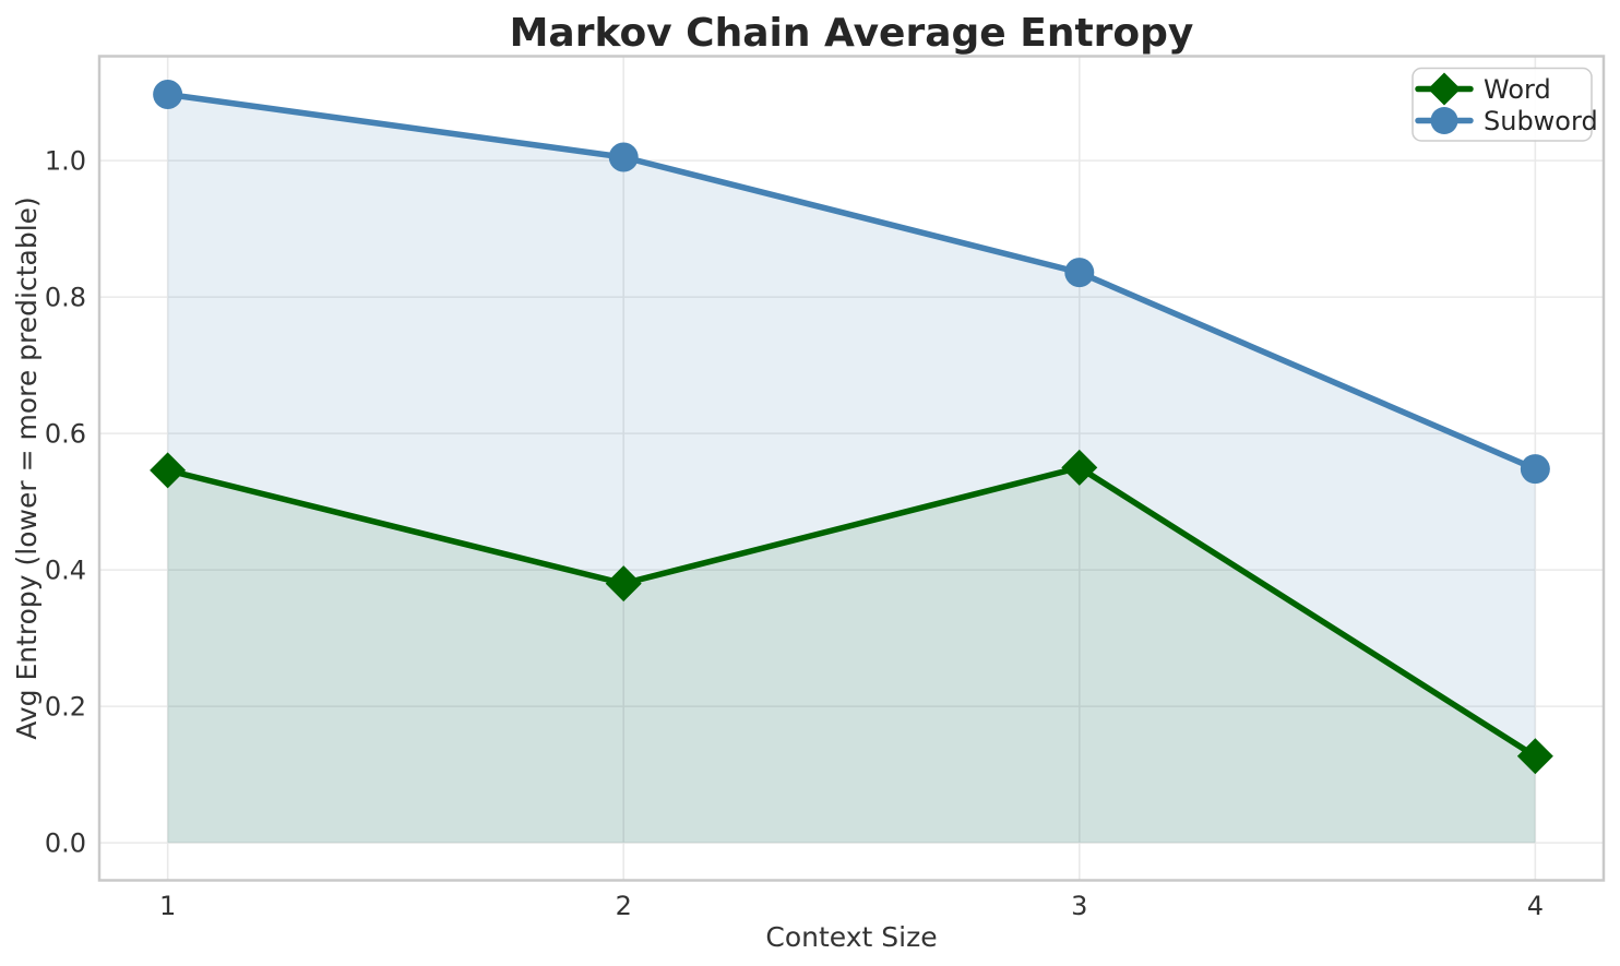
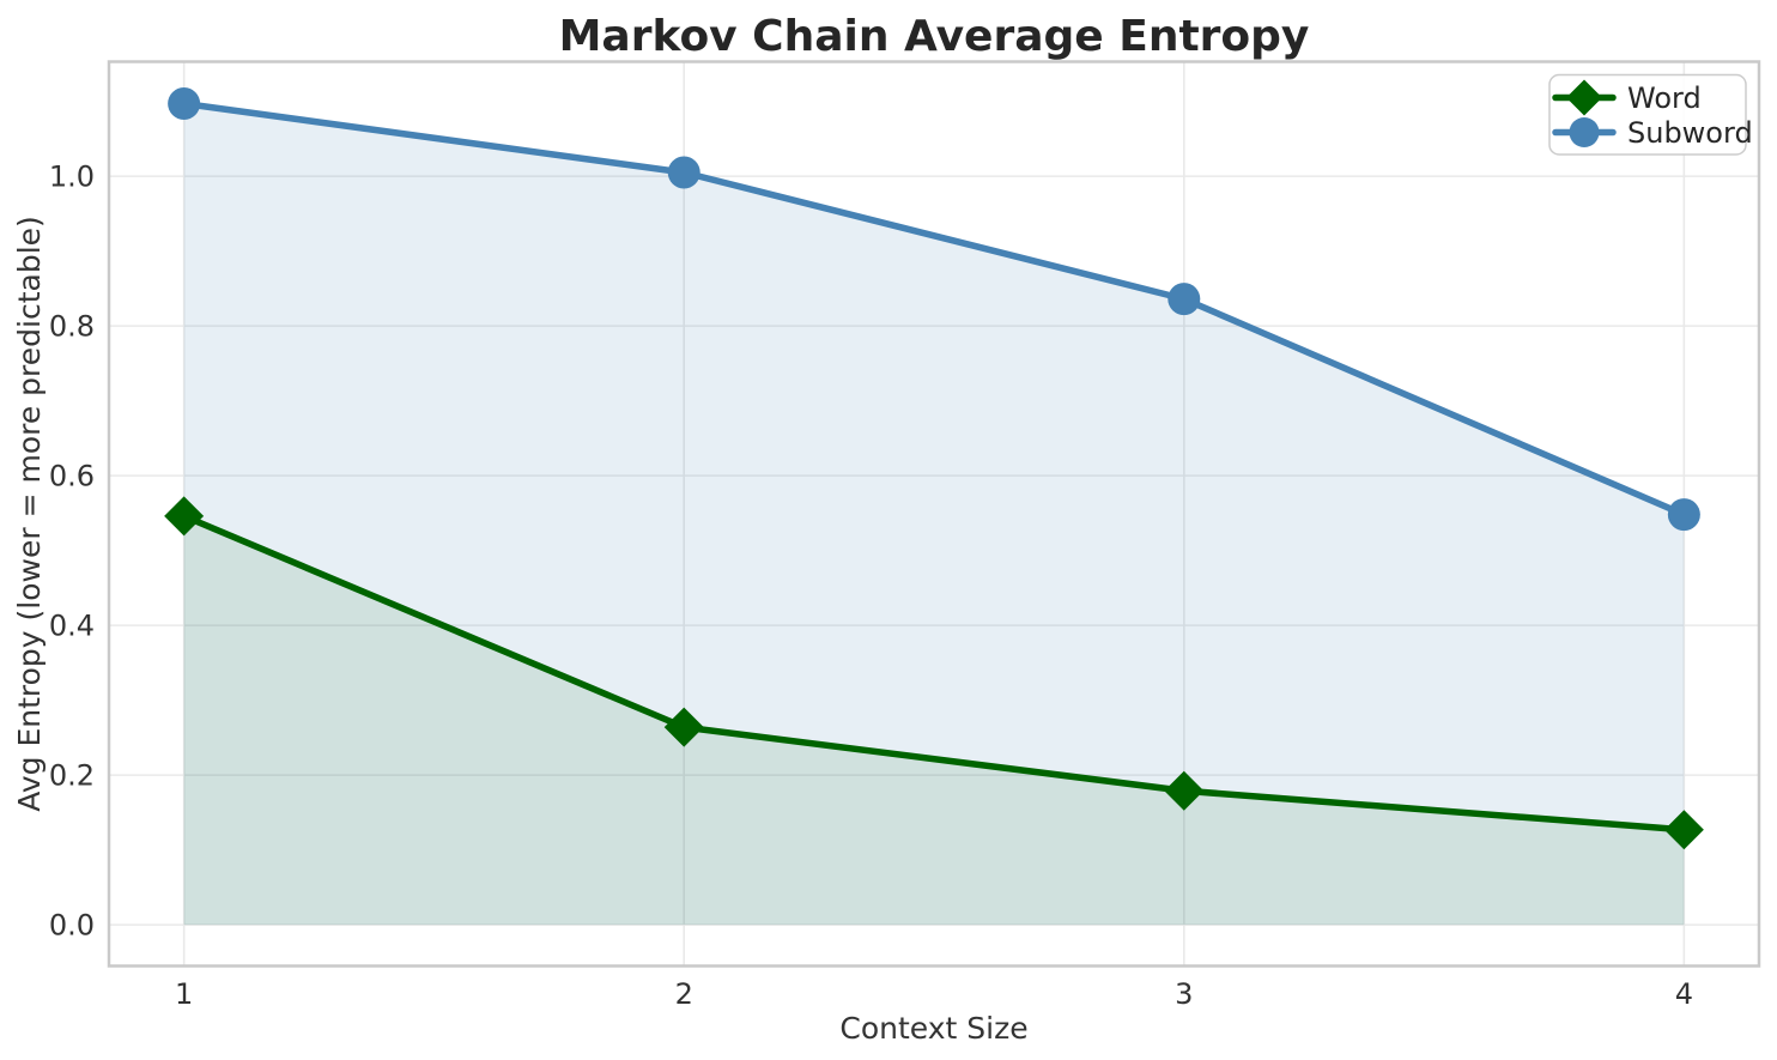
Word/2: 0.38 -> 0.26
Word/3: 0.55 -> 0.18
